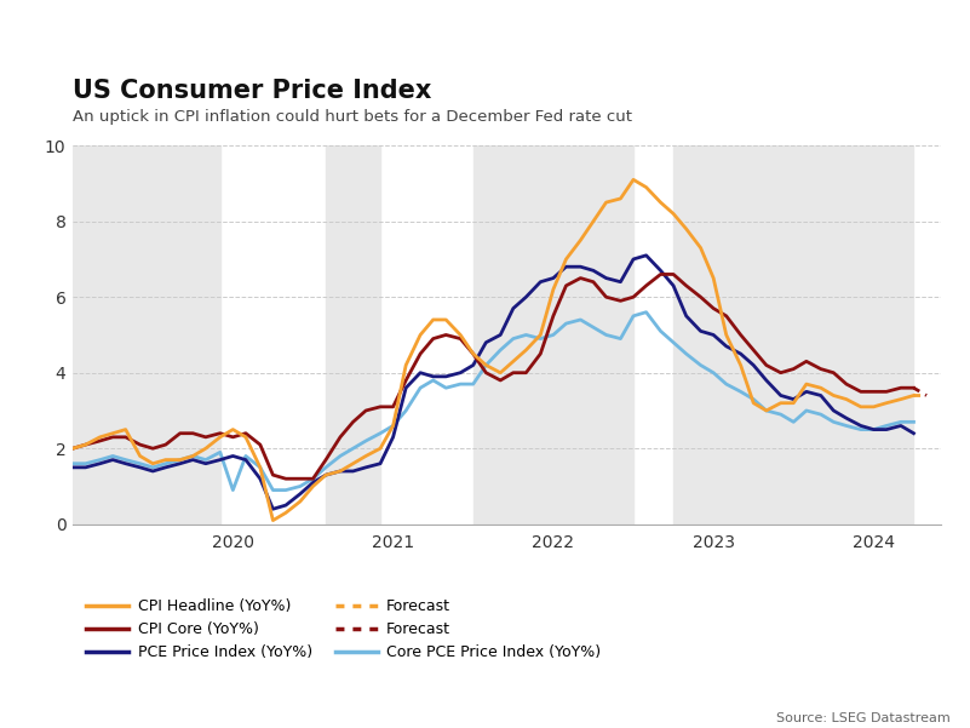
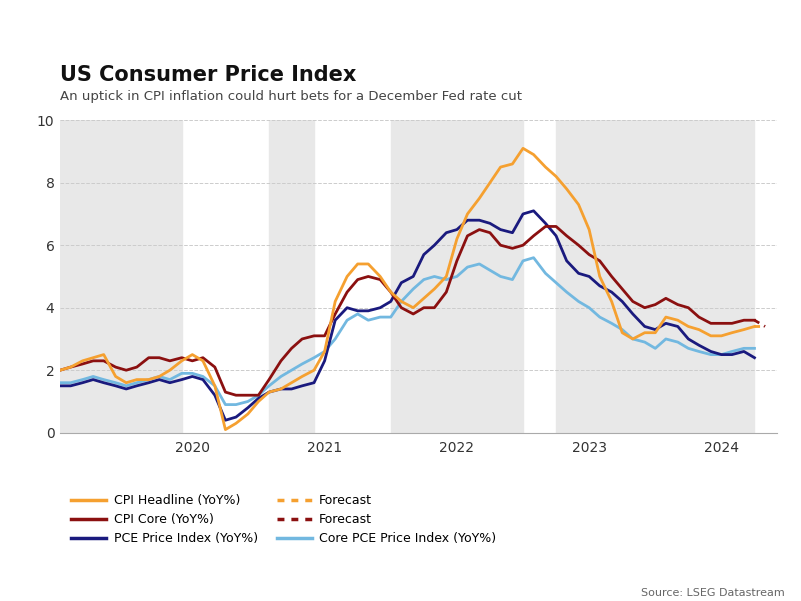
Core PCE Price Index (YoY%)/2020: 0.9 -> 1.9
